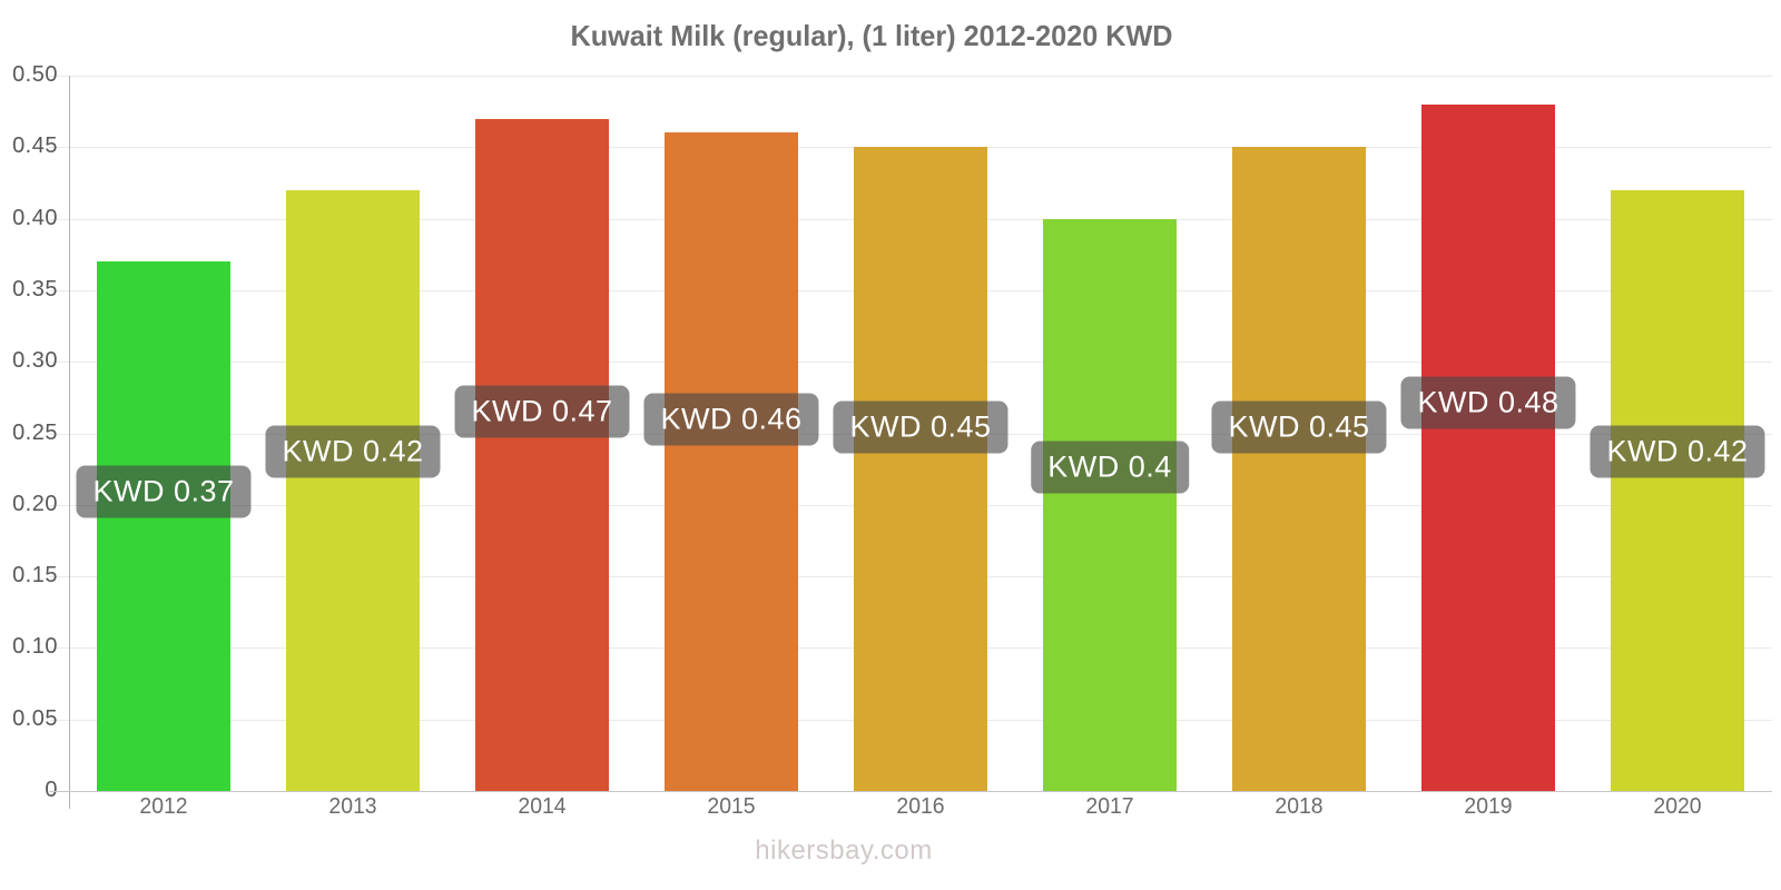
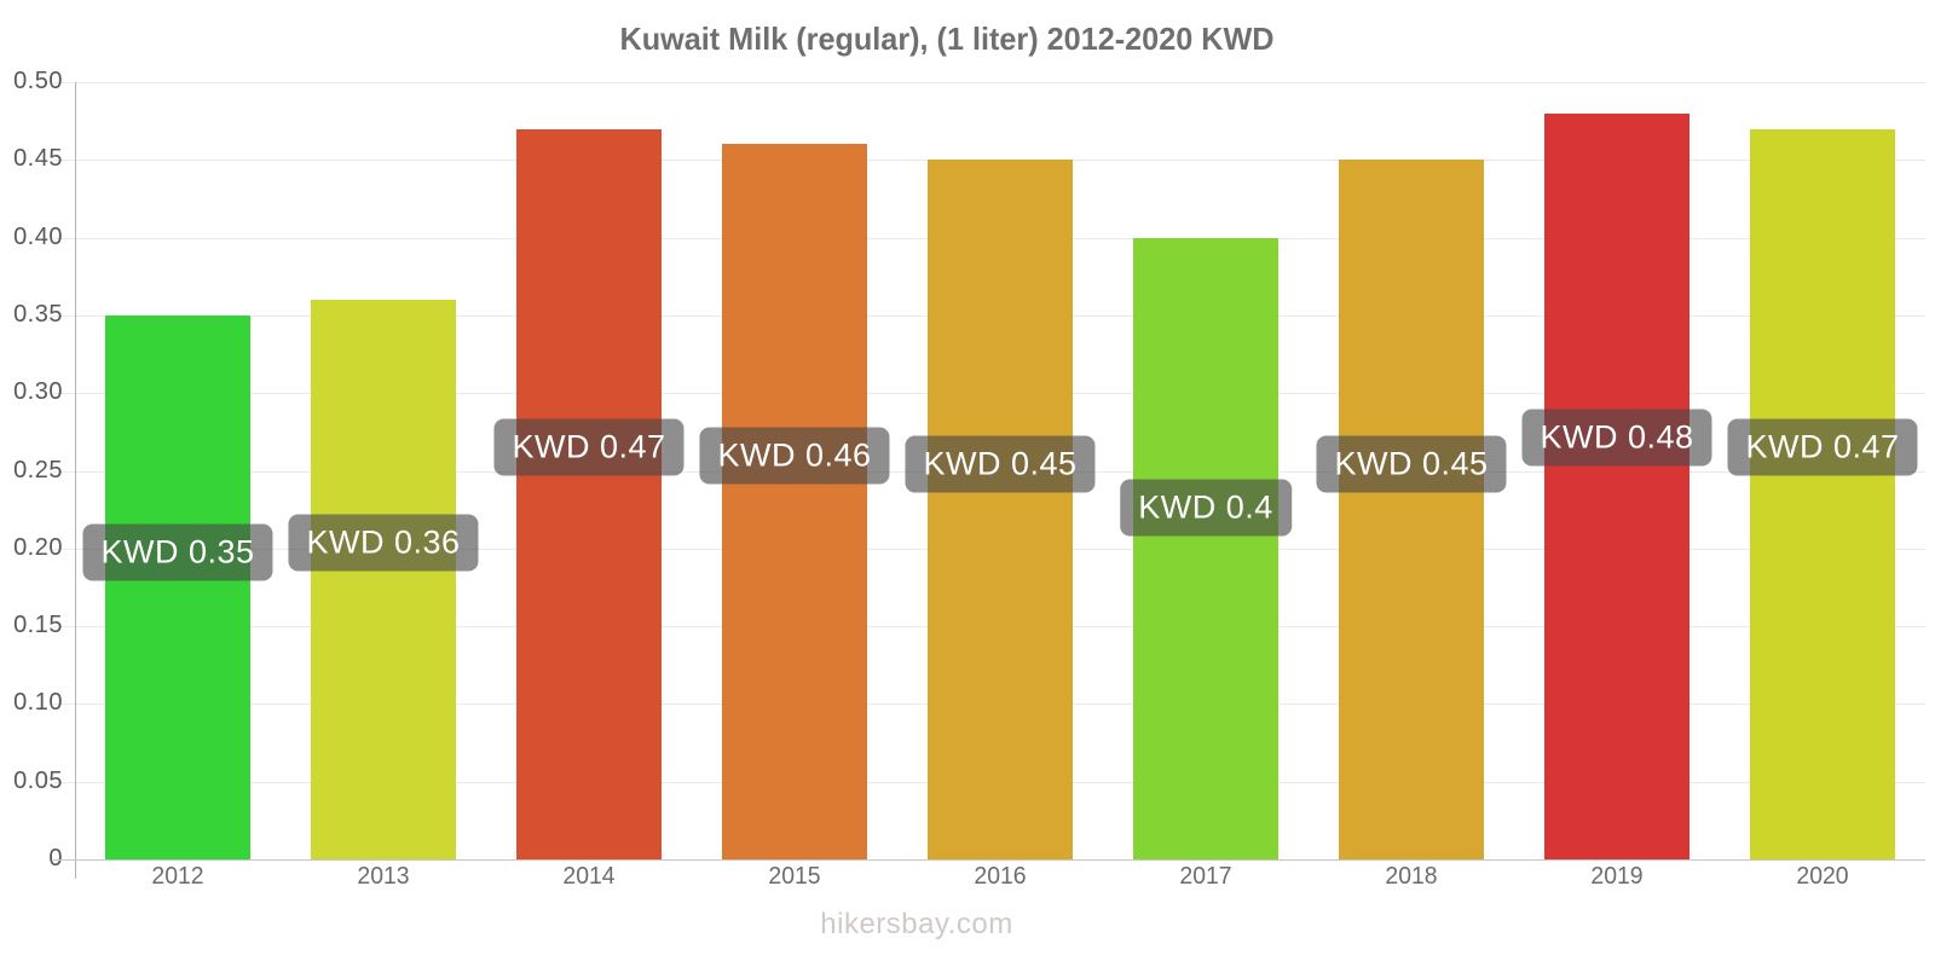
2012: 0.37 -> 0.35
2013: 0.42 -> 0.36
2020: 0.42 -> 0.47
